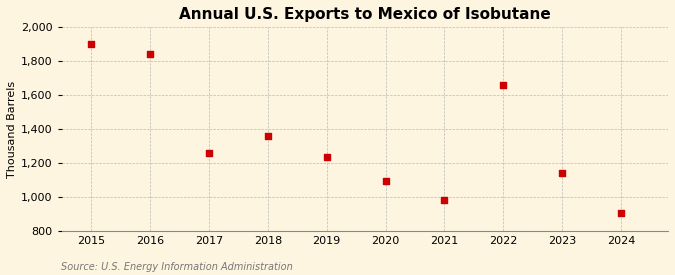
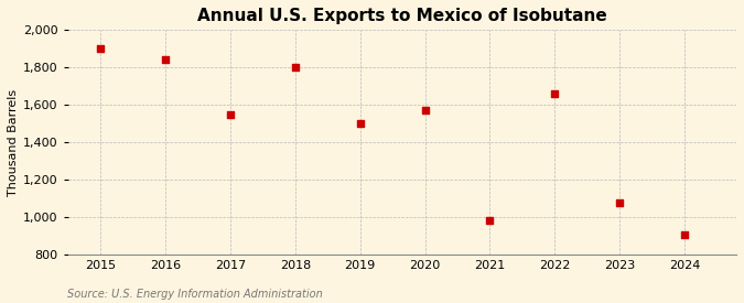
2017: 1,260 -> 1,550
2018: 1,360 -> 1,800
2019: 1,240 -> 1,500
2020: 1,100 -> 1,570
2023: 1,140 -> 1,080
